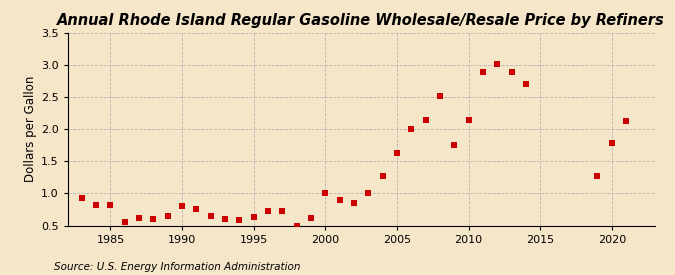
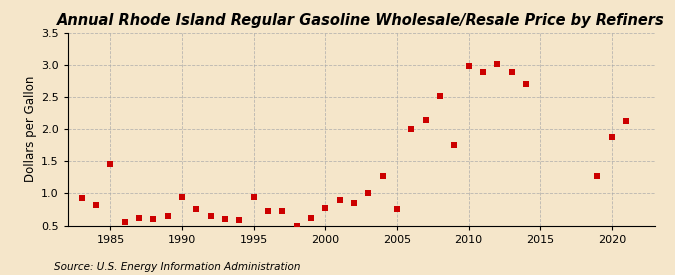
1985: 0.82 -> 1.46
1990: 0.80 -> 0.94
1995: 0.63 -> 0.94
2000: 1.00 -> 0.78
2005: 1.63 -> 0.76
2010: 2.15 -> 2.98
2020: 1.78 -> 1.88
